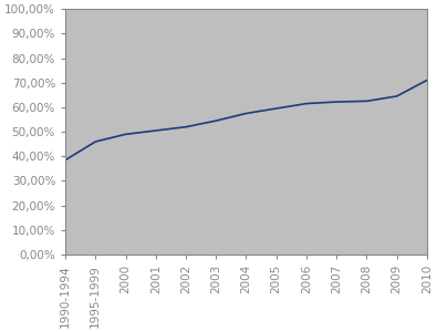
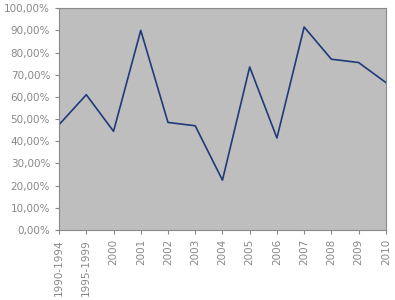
1990-1994: 38,5% -> 47,5%
1995-1999: 46,0% -> 61,0%
2000: 49,0% -> 44,5%
2001: 50,5% -> 90,0%
2002: 52,0% -> 48,5%
2003: 54,5% -> 47,0%
2004: 57,5% -> 22,5%
2005: 59,5% -> 73,5%
2006: 61,5% -> 41,5%
2007: 62,2% -> 91,5%
2008: 62,5% -> 77,0%
2009: 64,5% -> 75,5%
2010: 71,0% -> 66,5%
